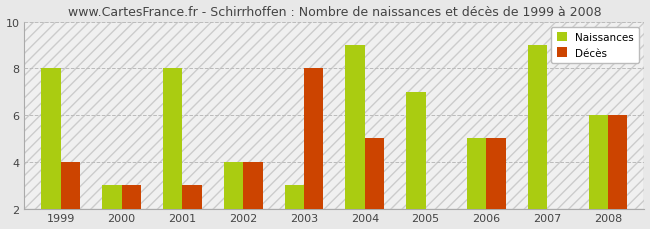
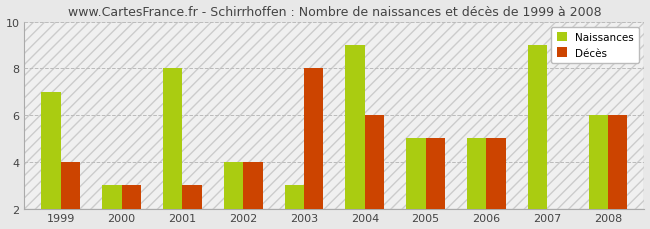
Naissances/1999: 8 -> 7
Décès/2004: 5 -> 6
Naissances/2005: 7 -> 5
Décès/2005: 2 -> 5
